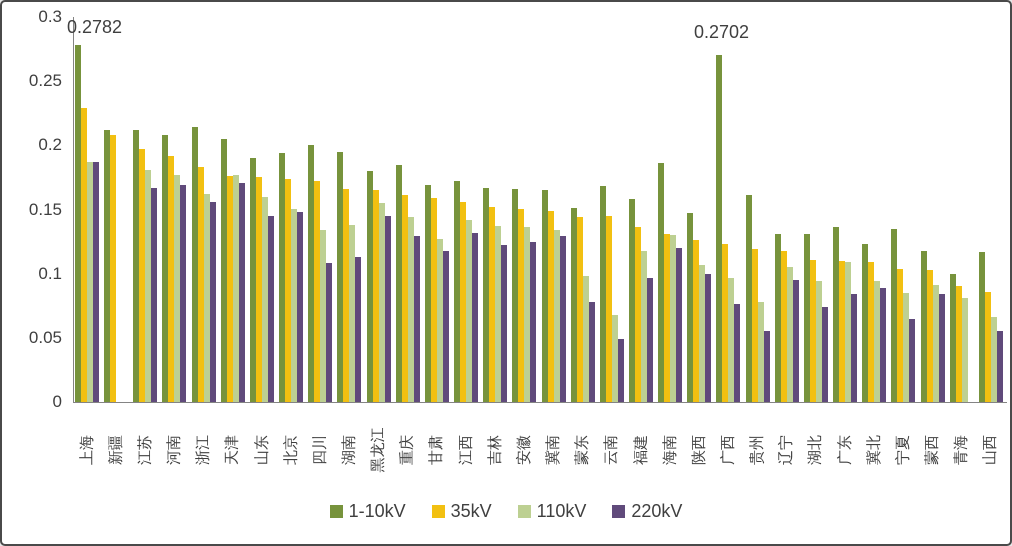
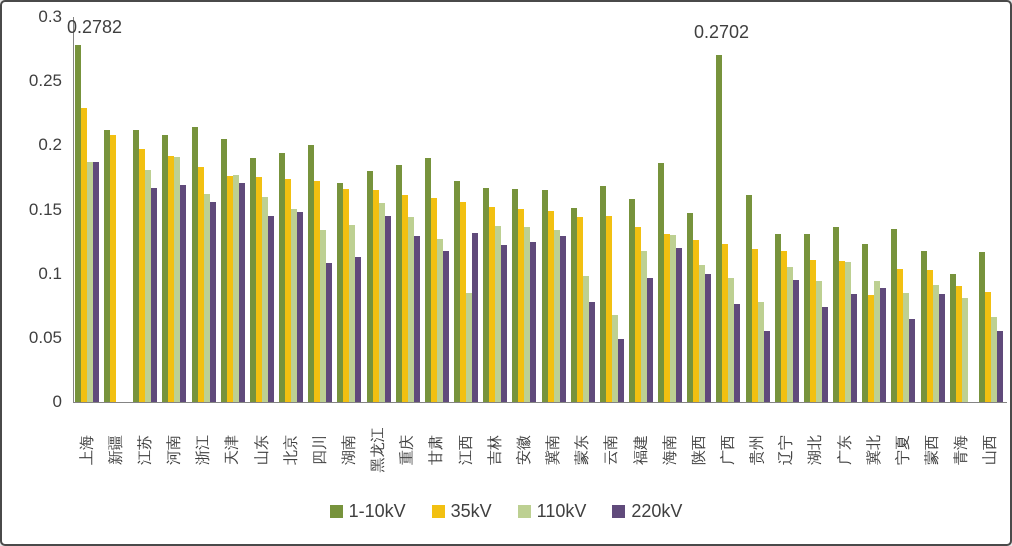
110kV/河南: 0.177 -> 0.191
1-10kV/湖南: 0.195 -> 0.171
1-10kV/甘肃: 0.169 -> 0.190
110kV/江西: 0.142 -> 0.085
35kV/冀北: 0.109 -> 0.083
